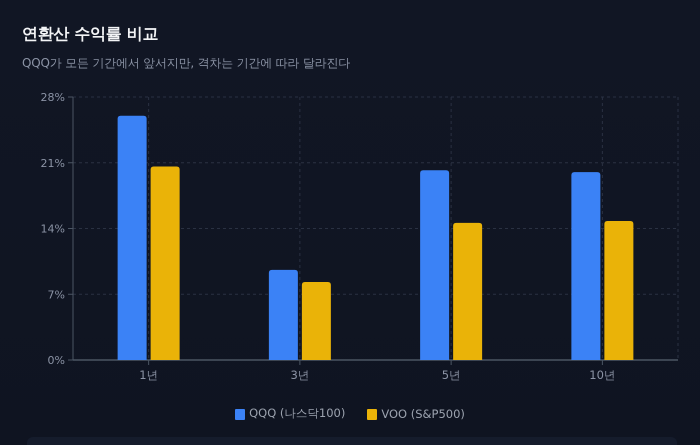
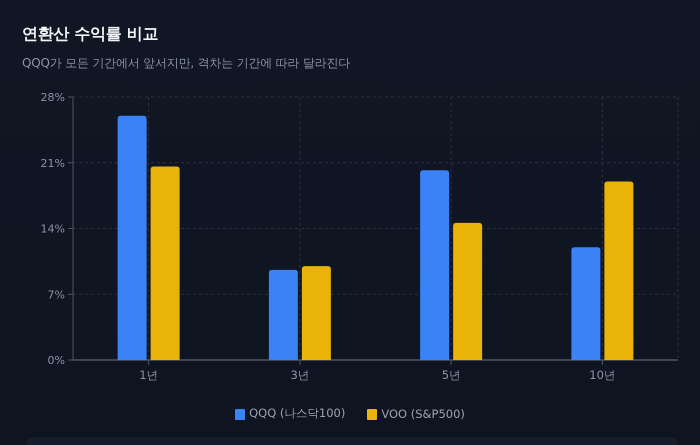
VOO (S&P500)/3년: 8% -> 10%
QQQ (나스닥100)/10년: 20% -> 12%
VOO (S&P500)/10년: 15% -> 19%
